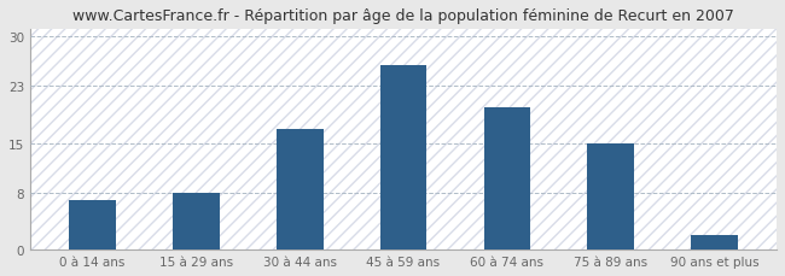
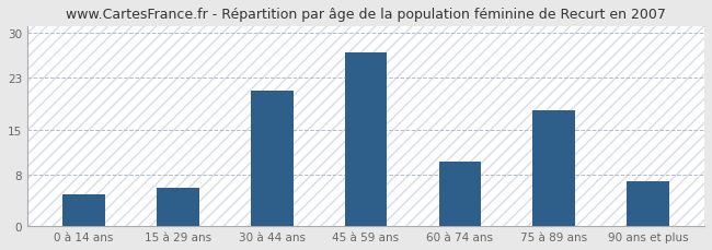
0 à 14 ans: 7 -> 5
15 à 29 ans: 8 -> 6
30 à 44 ans: 17 -> 21
45 à 59 ans: 26 -> 27
60 à 74 ans: 20 -> 10
75 à 89 ans: 15 -> 18
90 ans et plus: 2 -> 7
